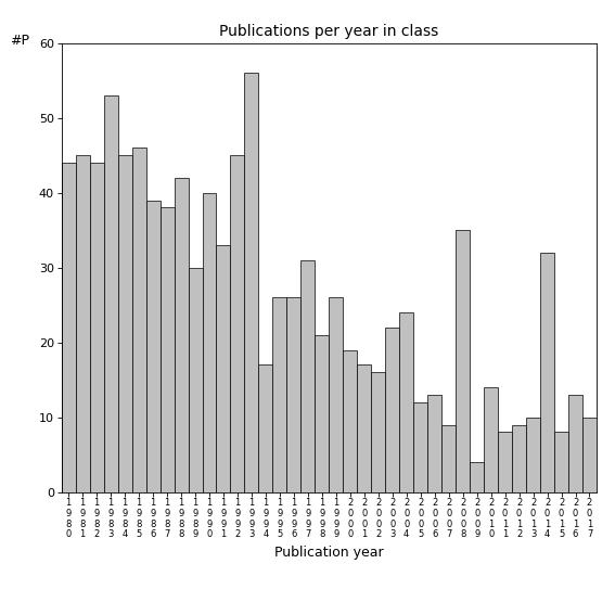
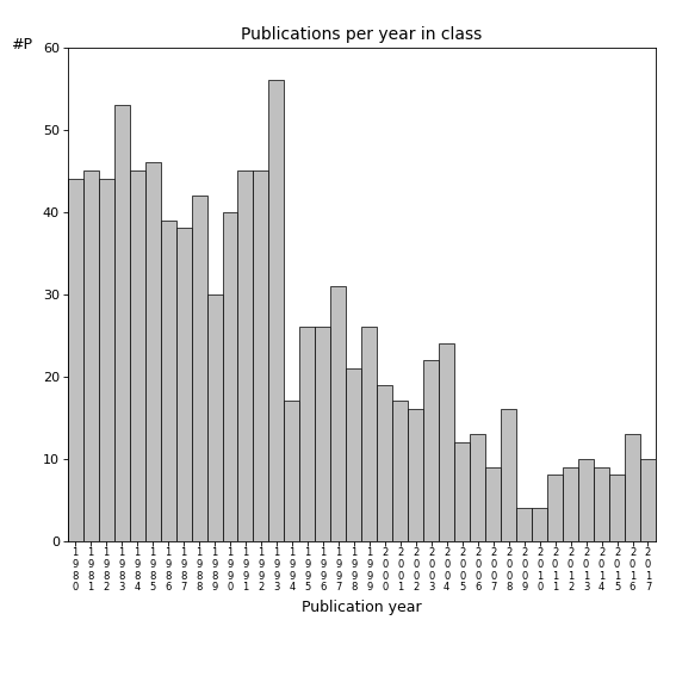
1 9 9 1: 33 -> 45
2 0 0 8: 35 -> 16
2 0 1 0: 14 -> 4
2 0 1 4: 32 -> 9
